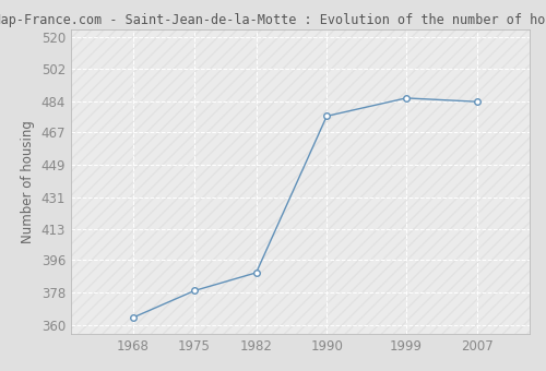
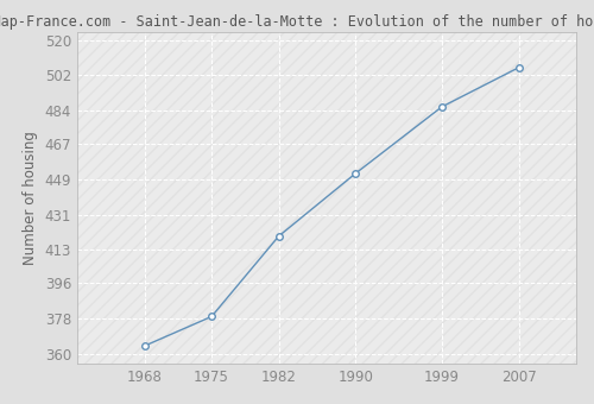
1982: 389 -> 420
1990: 476 -> 452
2007: 484 -> 506
